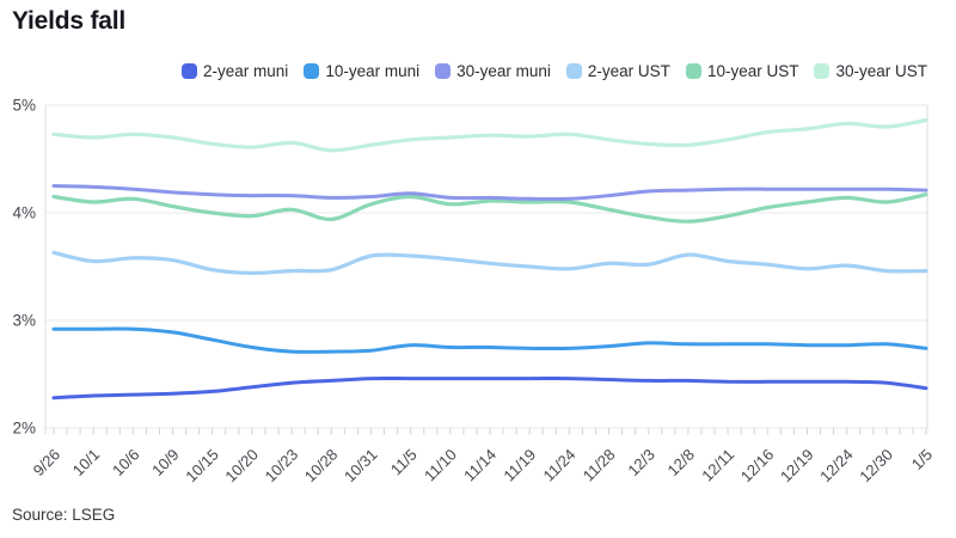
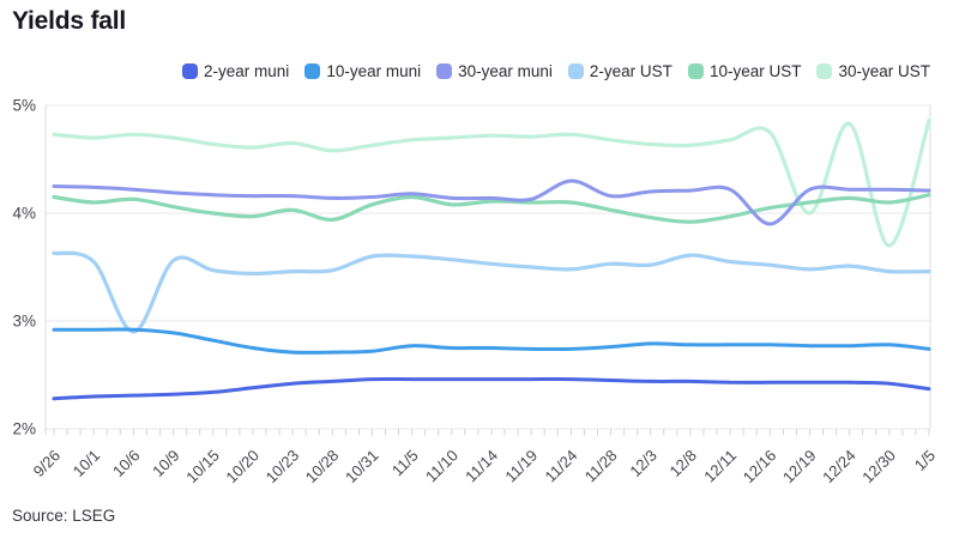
2-year UST/10/6: 3.6% -> 2.9%
30-year muni/11/24: 4.1% -> 4.3%
30-year muni/12/16: 4.2% -> 3.9%
30-year UST/12/19: 4.8% -> 4.0%
30-year UST/12/30: 4.8% -> 3.7%
